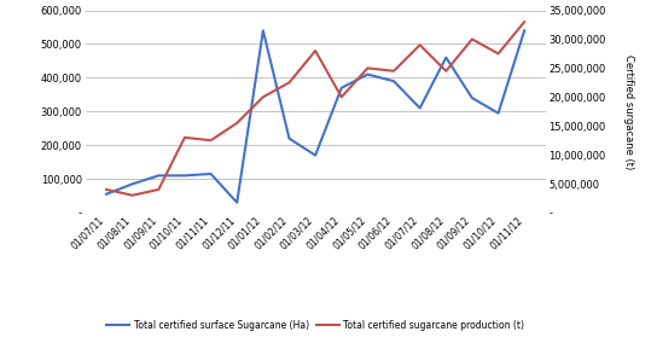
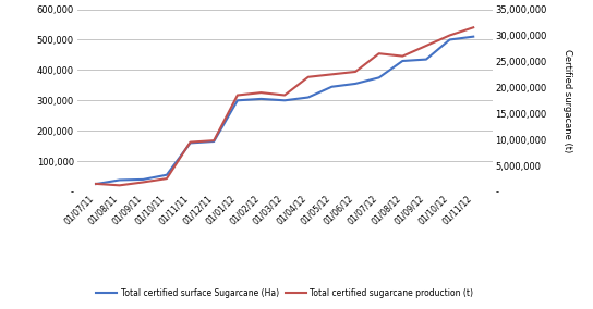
Total certified surface Sugarcane (Ha)/01/07/11: 55,000 -> 25,000
Total certified sugarcane production (t)/01/07/11: 4,000,000 -> 1,500,000
Total certified surface Sugarcane (Ha)/01/08/11: 85,000 -> 38,000
Total certified sugarcane production (t)/01/08/11: 3,000,000 -> 1,200,000
Total certified surface Sugarcane (Ha)/01/09/11: 110,000 -> 40,000
Total certified sugarcane production (t)/01/09/11: 4,000,000 -> 1,800,000
Total certified surface Sugarcane (Ha)/01/10/11: 110,000 -> 55,000
Total certified sugarcane production (t)/01/10/11: 13,000,000 -> 2,500,000
Total certified surface Sugarcane (Ha)/01/11/11: 115,000 -> 160,000
Total certified sugarcane production (t)/01/11/11: 12,500,000 -> 9,500,000
Total certified surface Sugarcane (Ha)/01/12/11: 30,000 -> 165,000
Total certified sugarcane production (t)/01/12/11: 15,500,000 -> 9,800,000
Total certified surface Sugarcane (Ha)/01/01/12: 540,000 -> 300,000
Total certified sugarcane production (t)/01/01/12: 20,000,000 -> 18,500,000
Total certified surface Sugarcane (Ha)/01/02/12: 220,000 -> 305,000
Total certified sugarcane production (t)/01/02/12: 22,500,000 -> 19,000,000
Total certified surface Sugarcane (Ha)/01/03/12: 170,000 -> 300,000
Total certified sugarcane production (t)/01/03/12: 28,000,000 -> 18,500,000
Total certified surface Sugarcane (Ha)/01/04/12: 370,000 -> 310,000
Total certified sugarcane production (t)/01/04/12: 20,000,000 -> 22,000,000
Total certified surface Sugarcane (Ha)/01/05/12: 410,000 -> 345,000
Total certified sugarcane production (t)/01/05/12: 25,000,000 -> 22,500,000
Total certified surface Sugarcane (Ha)/01/06/12: 390,000 -> 355,000
Total certified sugarcane production (t)/01/06/12: 24,500,000 -> 23,000,000
Total certified surface Sugarcane (Ha)/01/07/12: 310,000 -> 375,000
Total certified sugarcane production (t)/01/07/12: 29,000,000 -> 26,500,000
Total certified surface Sugarcane (Ha)/01/08/12: 460,000 -> 430,000
Total certified sugarcane production (t)/01/08/12: 24,500,000 -> 26,000,000
Total certified surface Sugarcane (Ha)/01/09/12: 340,000 -> 435,000
Total certified sugarcane production (t)/01/09/12: 30,000,000 -> 28,000,000
Total certified surface Sugarcane (Ha)/01/10/12: 295,000 -> 500,000
Total certified sugarcane production (t)/01/10/12: 27,500,000 -> 30,000,000
Total certified surface Sugarcane (Ha)/01/11/12: 540,000 -> 510,000
Total certified sugarcane production (t)/01/11/12: 33,000,000 -> 31,500,000
